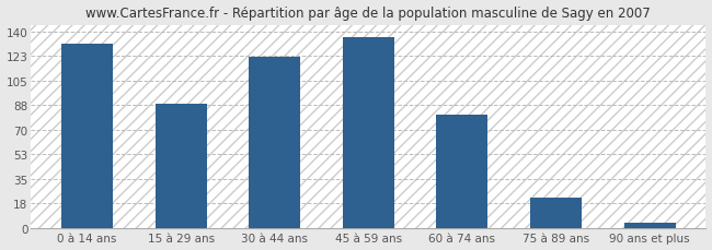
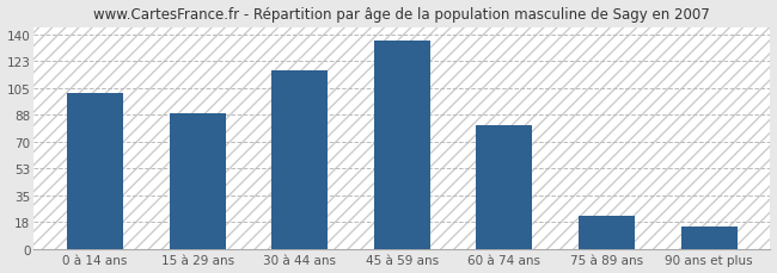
0 à 14 ans: 132 -> 102
30 à 44 ans: 122 -> 117
90 ans et plus: 4 -> 15
